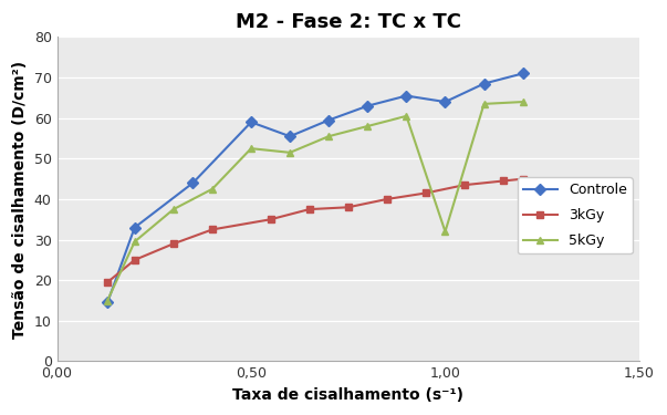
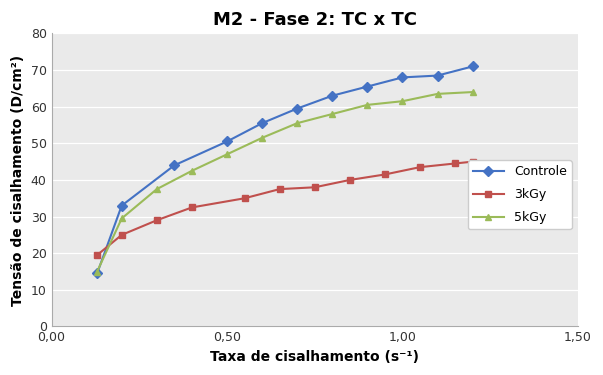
Controle/0,50: 59.0 -> 50.5
5kGy/0,50: 52.5 -> 47.0
Controle/1,00: 64.0 -> 68.0
5kGy/1,00: 32.0 -> 61.5
